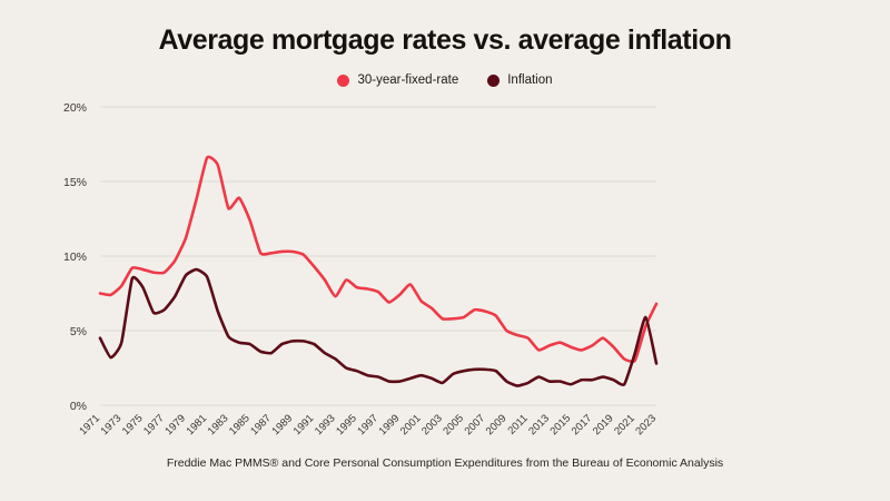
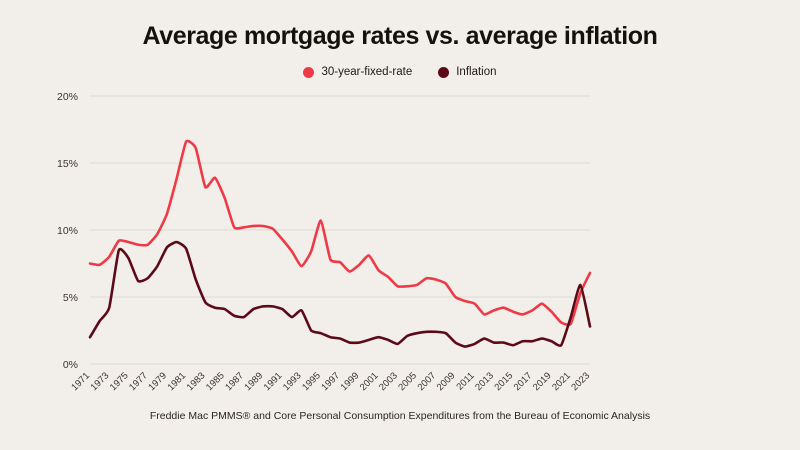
Inflation/1971: 4.5% -> 2.0%
Inflation/1993: 3.1% -> 4.0%
30-year-fixed-rate/1995: 7.9% -> 10.7%
